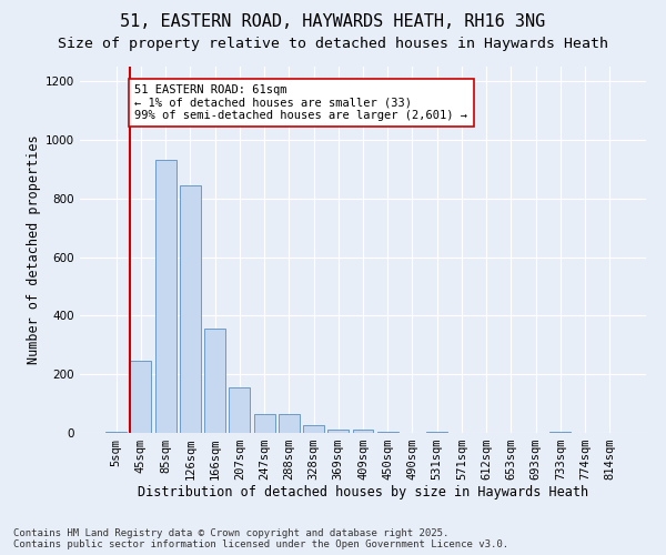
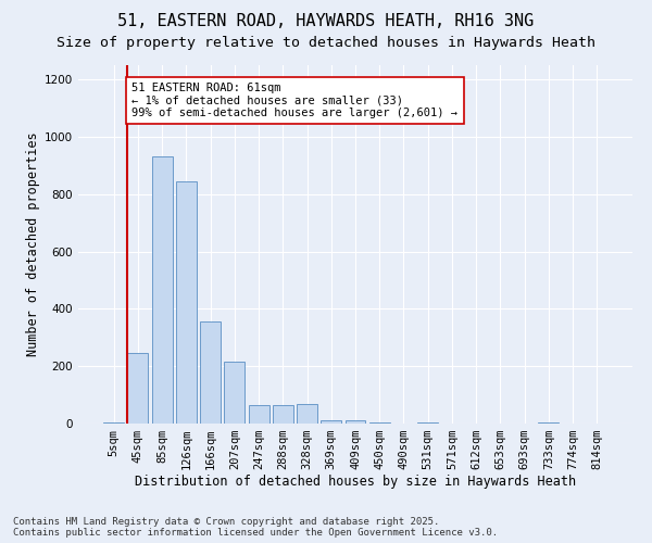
207sqm: 155 -> 215
328sqm: 28 -> 70
